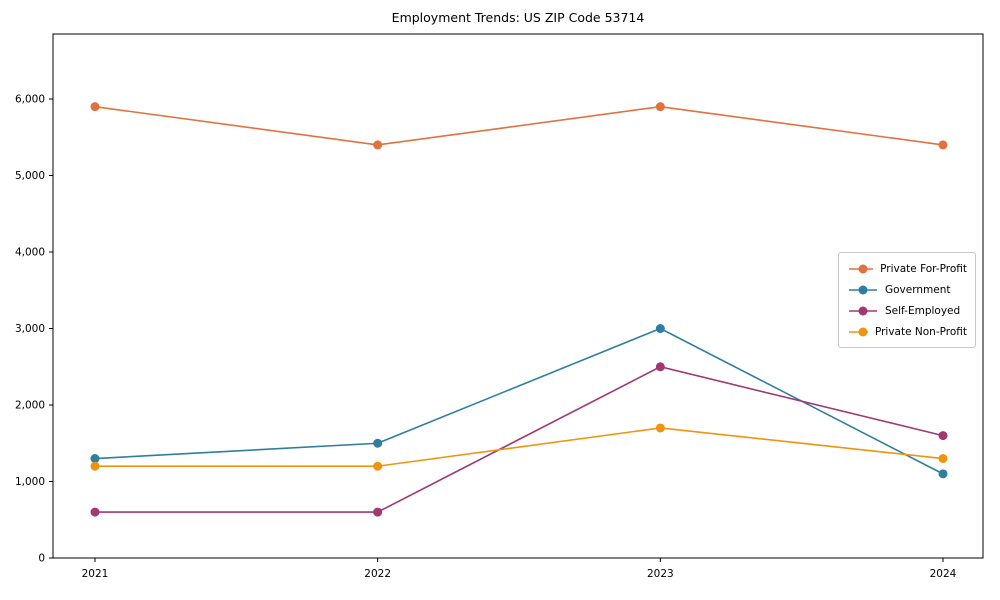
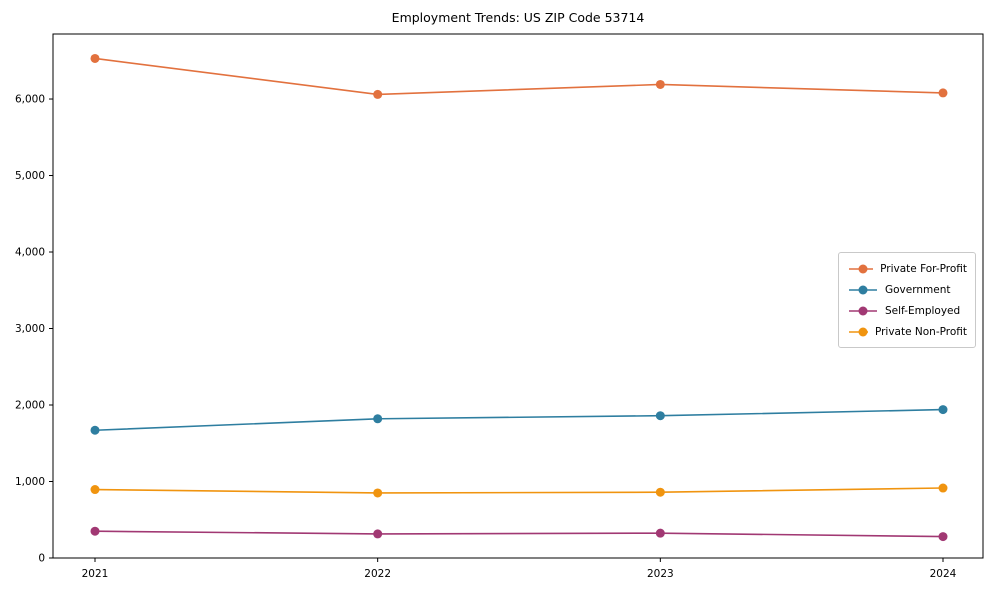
Private For-Profit/2021: 5900 -> 6500
Government/2021: 1300 -> 1700
Self-Employed/2021: 600 -> 400
Private Non-Profit/2021: 1200 -> 900
Private For-Profit/2022: 5400 -> 6100
Government/2022: 1500 -> 1800
Self-Employed/2022: 600 -> 300
Private Non-Profit/2022: 1200 -> 800
Private For-Profit/2023: 5900 -> 6200
Government/2023: 3000 -> 1900
Self-Employed/2023: 2500 -> 300
Private Non-Profit/2023: 1700 -> 900
Private For-Profit/2024: 5400 -> 6100
Government/2024: 1100 -> 1900
Self-Employed/2024: 1600 -> 300
Private Non-Profit/2024: 1300 -> 900
